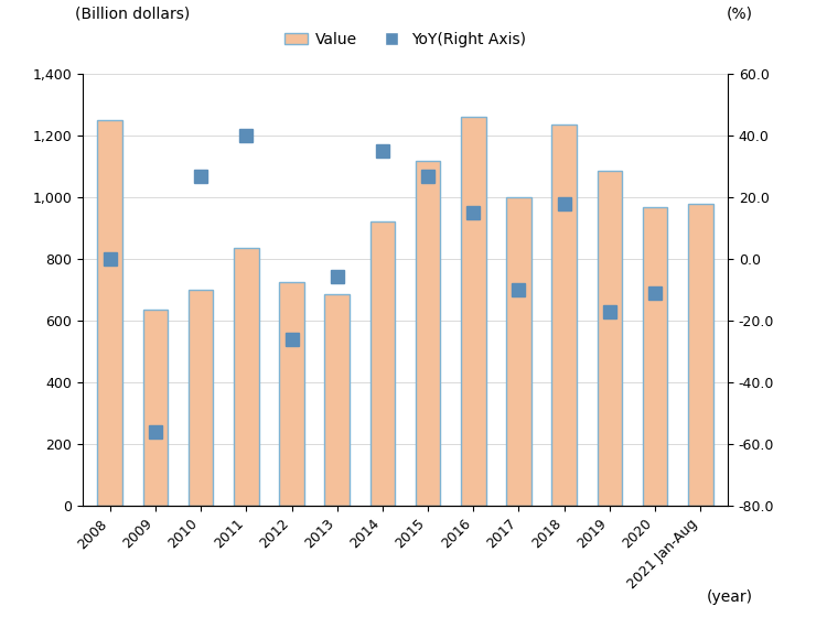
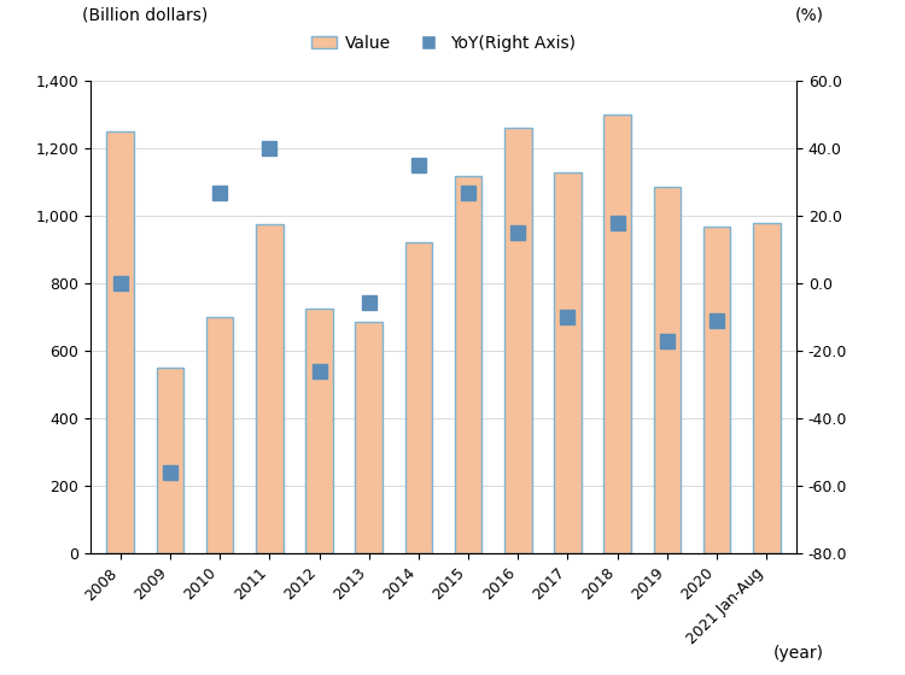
2009: 635 -> 551
2011: 835 -> 977
2017: 1,000 -> 1,131
2018: 1,235 -> 1,302
